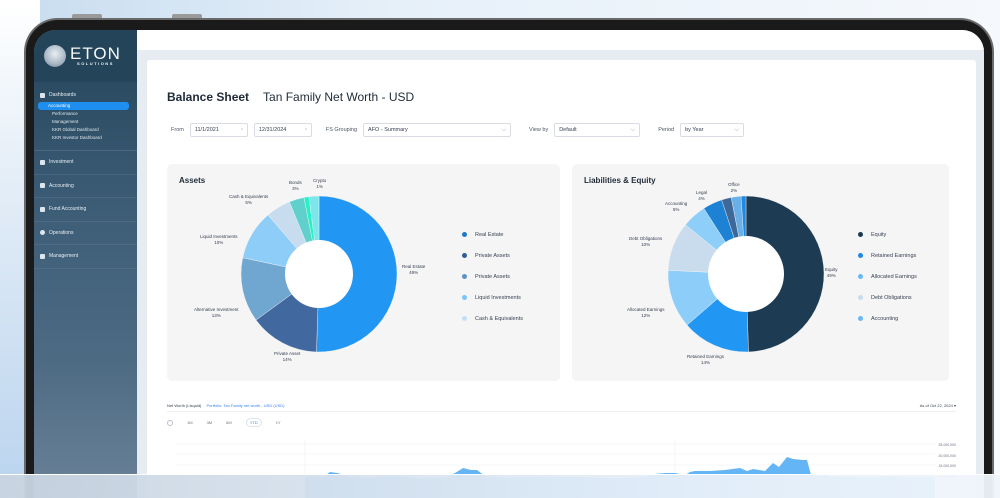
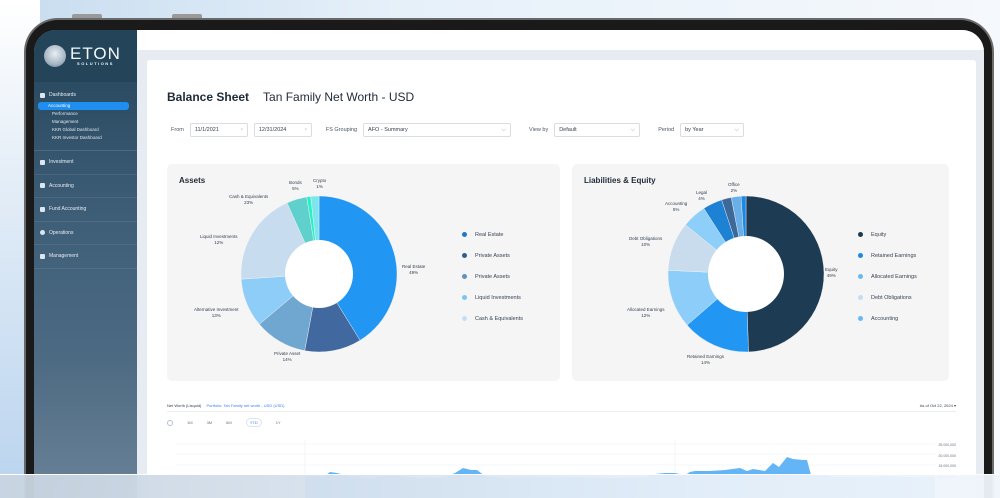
Assets/Liquid Investments: 10% -> 12%
Assets/Cash & Equivalents: 5% -> 23%
Assets/Bonds: 3% -> 5%
